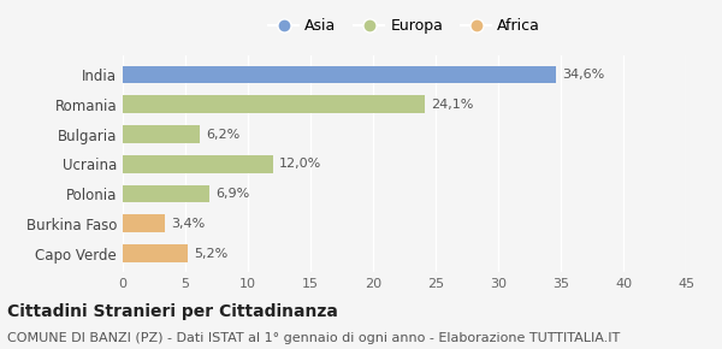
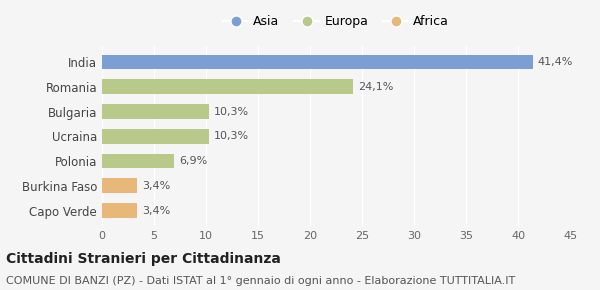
India: 34,6% -> 41,4%
Bulgaria: 6,2% -> 10,3%
Ucraina: 12,0% -> 10,3%
Capo Verde: 5,2% -> 3,4%
